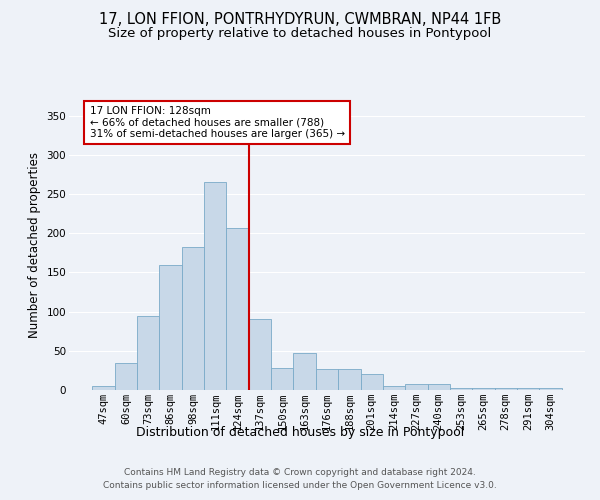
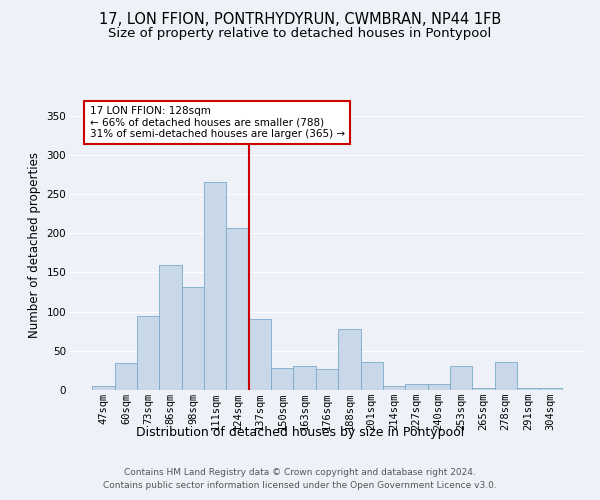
98sqm: 183 -> 132
163sqm: 47 -> 30
188sqm: 27 -> 78
201sqm: 21 -> 36
253sqm: 3 -> 30
278sqm: 2 -> 36
